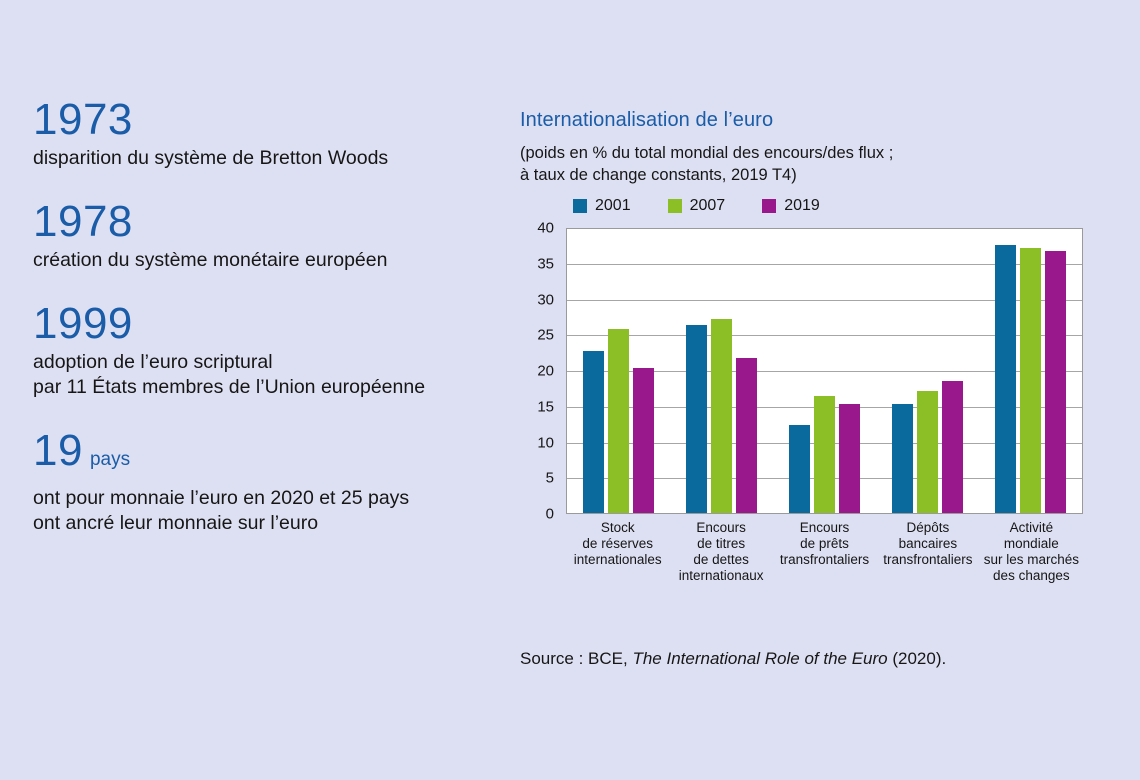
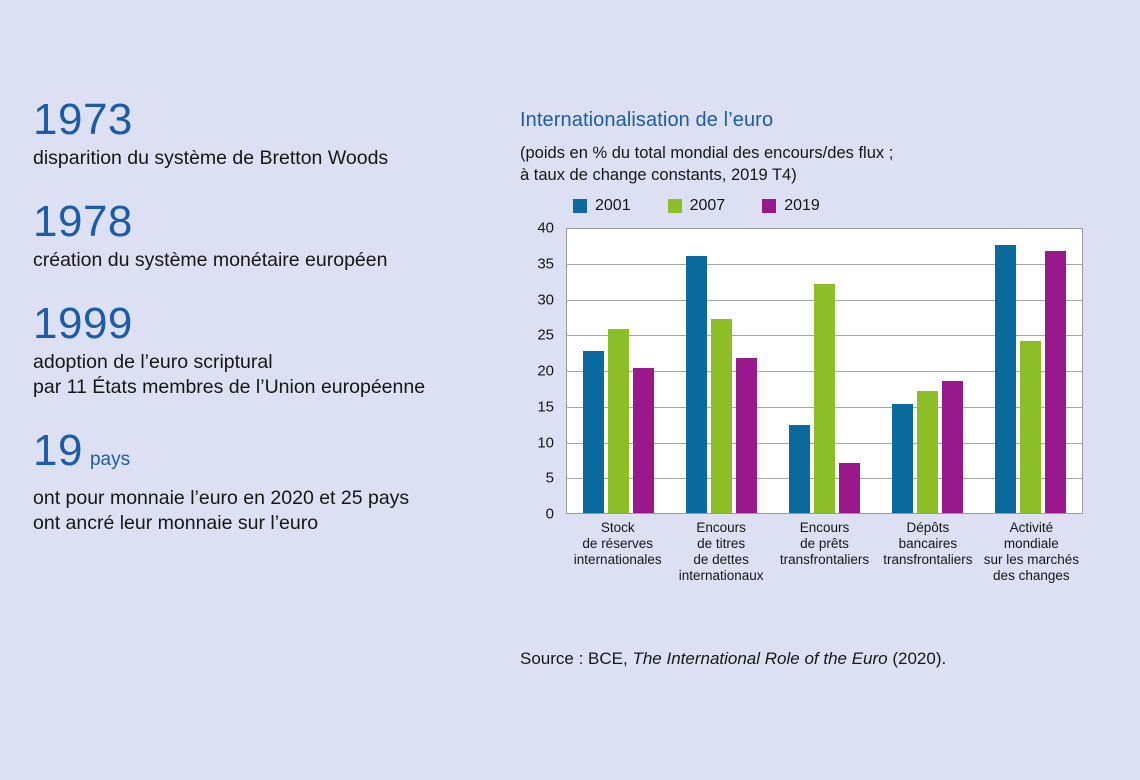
2001/Encours de titres de dettes internationaux: 26 -> 36
2007/Encours de prêts transfrontaliers: 16 -> 32
2019/Encours de prêts transfrontaliers: 15 -> 7
2007/Activité mondiale sur les marchés des changes: 37 -> 24
